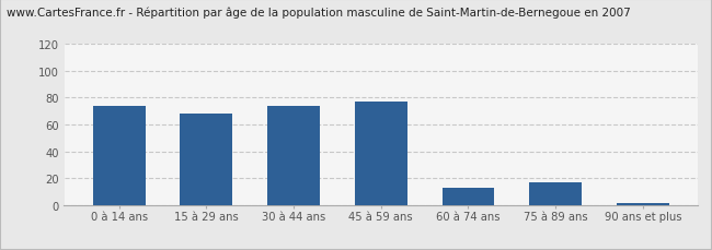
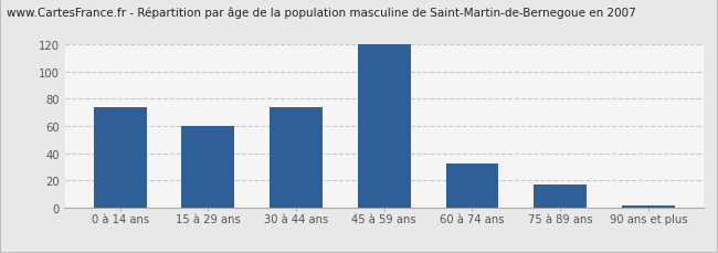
15 à 29 ans: 68 -> 60
45 à 59 ans: 77 -> 120
60 à 74 ans: 13 -> 32
